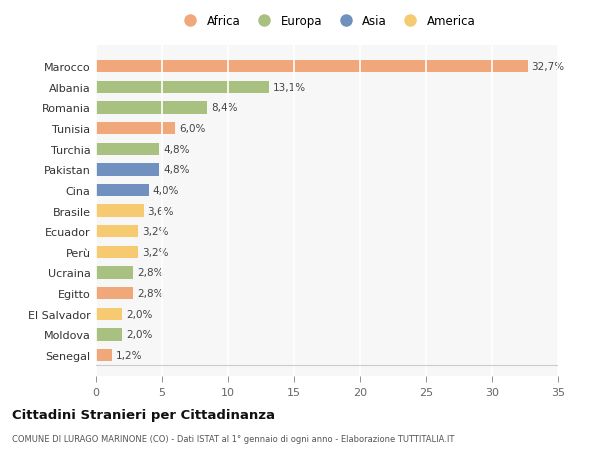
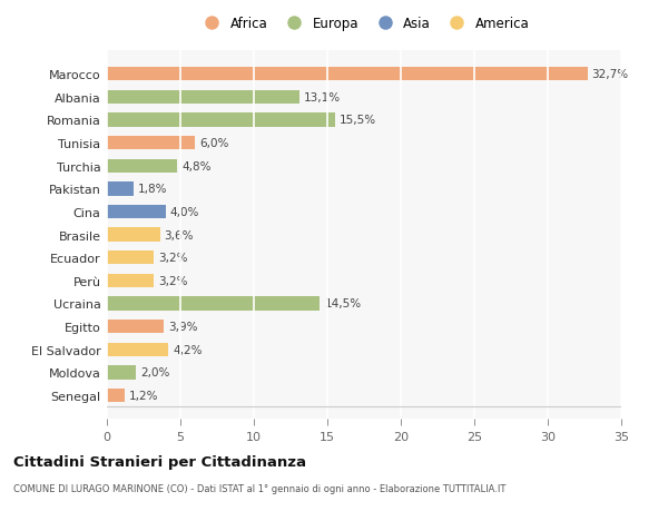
Romania: 8,4% -> 15,5%
Pakistan: 4,8% -> 1,8%
Ucraina: 2,8% -> 14,5%
Egitto: 2,8% -> 3,9%
El Salvador: 2,0% -> 4,2%
